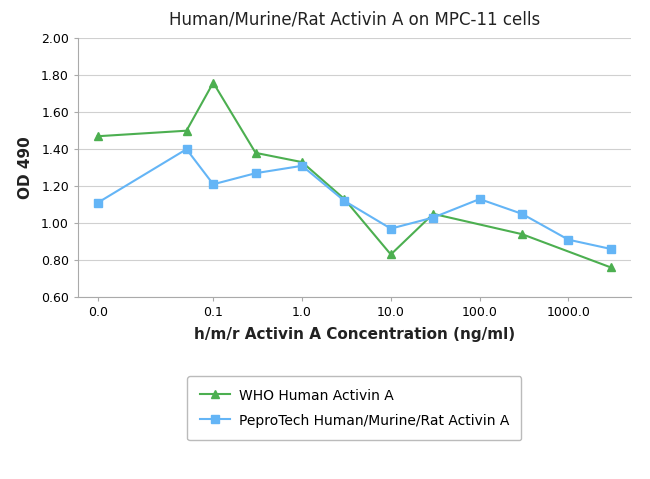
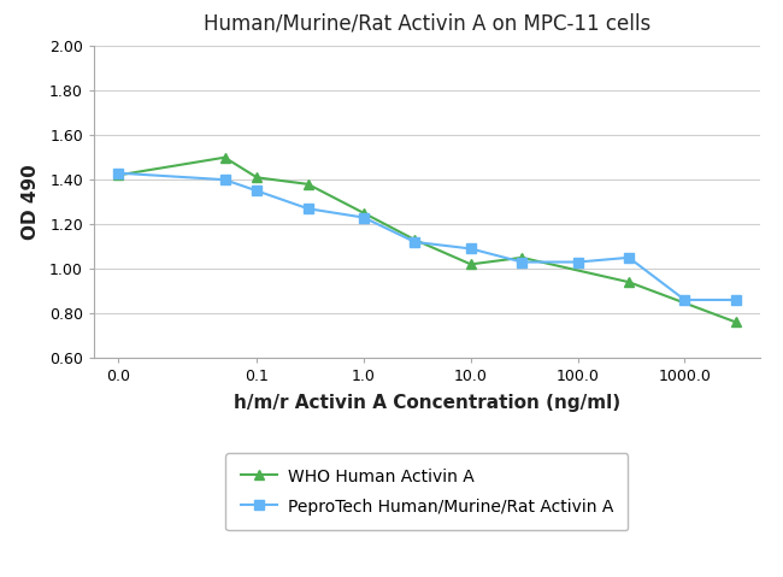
WHO Human Activin A/0.0: 1.47 -> 1.42
PeproTech Human/Murine/Rat Activin A/0.0: 1.11 -> 1.43
WHO Human Activin A/0.1: 1.76 -> 1.41
PeproTech Human/Murine/Rat Activin A/0.1: 1.21 -> 1.35
WHO Human Activin A/1.0: 1.33 -> 1.25
PeproTech Human/Murine/Rat Activin A/1.0: 1.31 -> 1.23
WHO Human Activin A/10.0: 0.83 -> 1.02
PeproTech Human/Murine/Rat Activin A/10.0: 0.97 -> 1.09
PeproTech Human/Murine/Rat Activin A/100.0: 1.13 -> 1.03
PeproTech Human/Murine/Rat Activin A/1000.0: 0.91 -> 0.86
